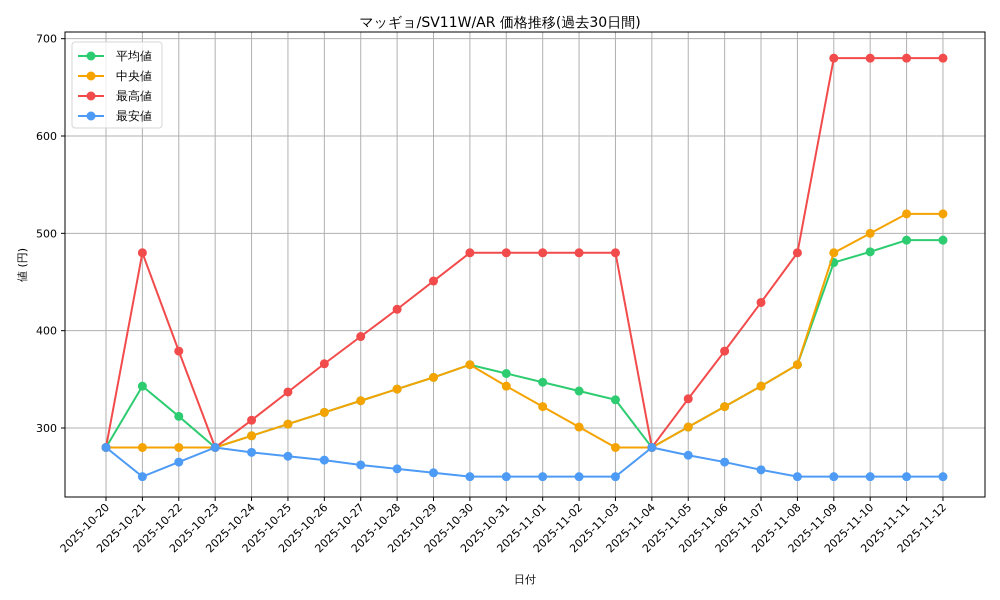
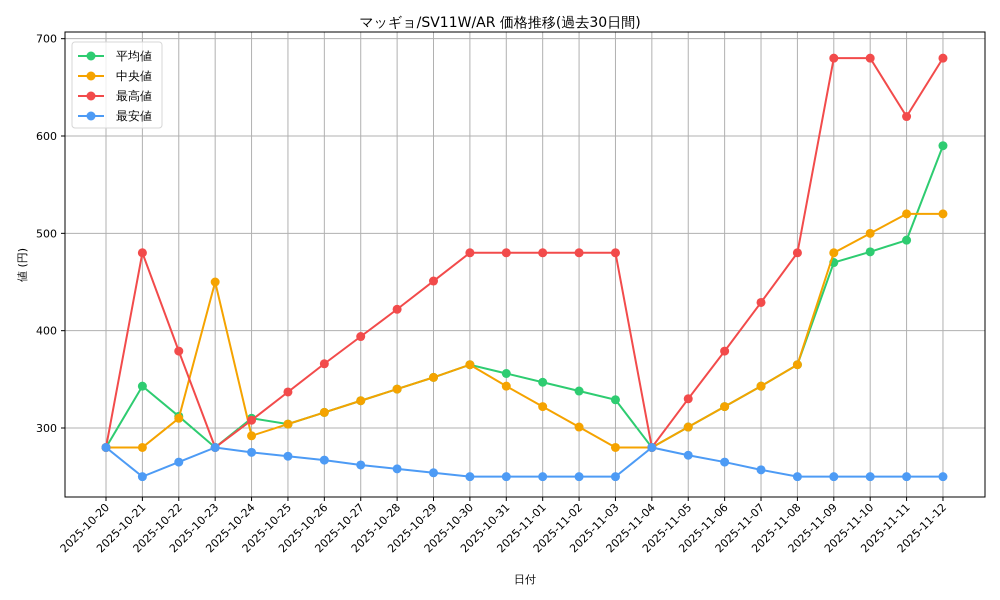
中央値/2025-10-22: 280 -> 310
中央値/2025-10-23: 280 -> 450
平均値/2025-10-24: 290 -> 310
最高値/2025-11-11: 680 -> 620
平均値/2025-11-12: 490 -> 590
